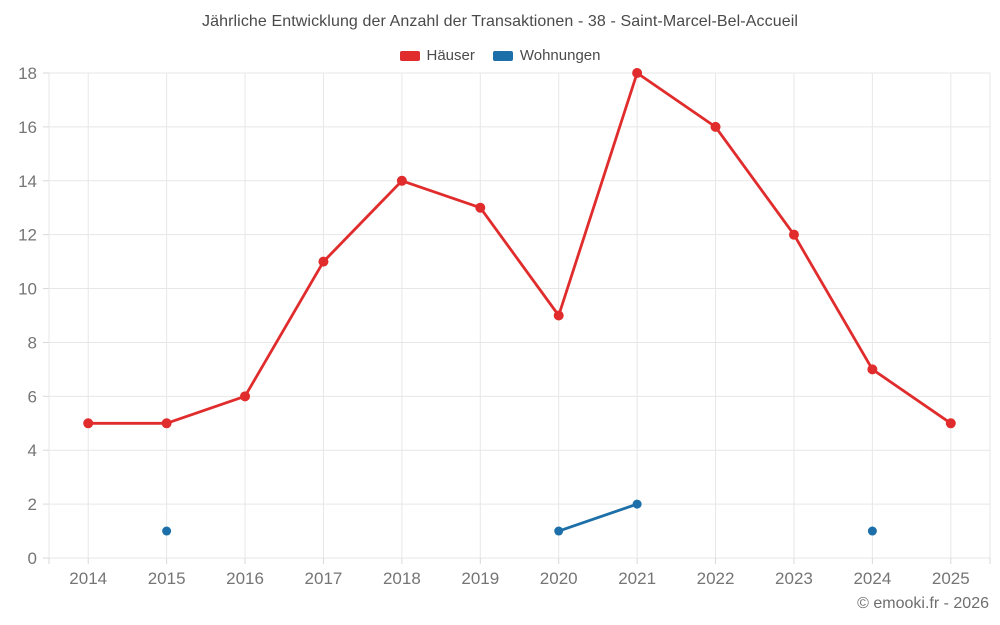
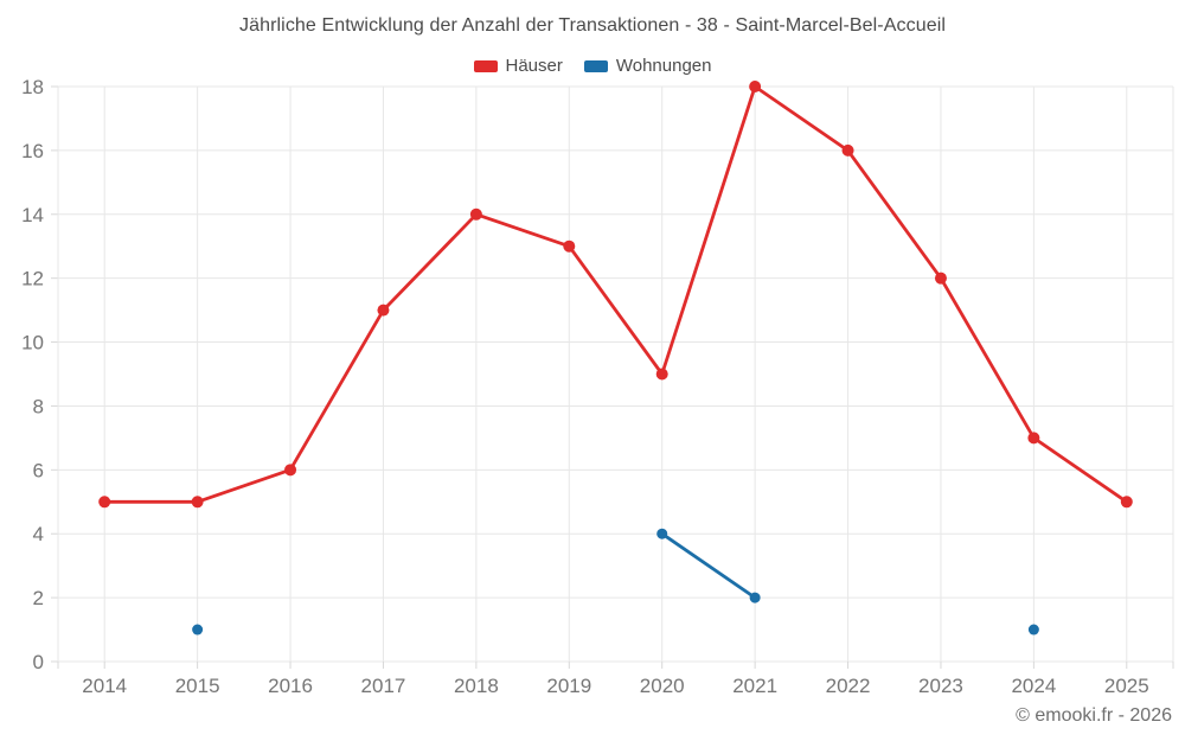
Wohnungen/2020: 1 -> 4
